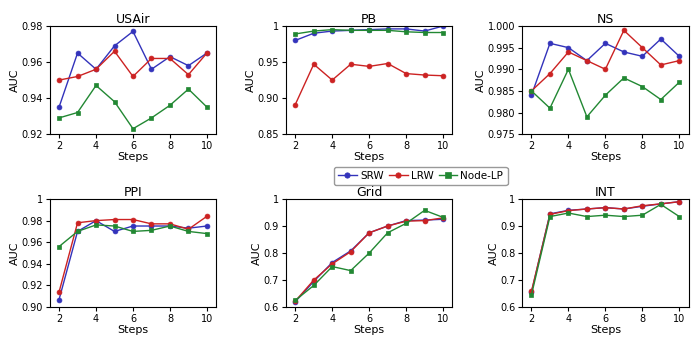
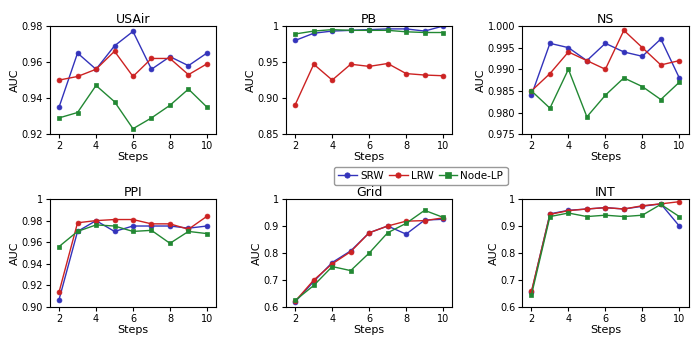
USAir/LRW/10: 0.965 -> 0.959
NS/SRW/10: 0.993 -> 0.988
PPI/Node-LP/8: 0.975 -> 0.959
Grid/SRW/8: 0.920 -> 0.870
INT/SRW/10: 0.990 -> 0.900
